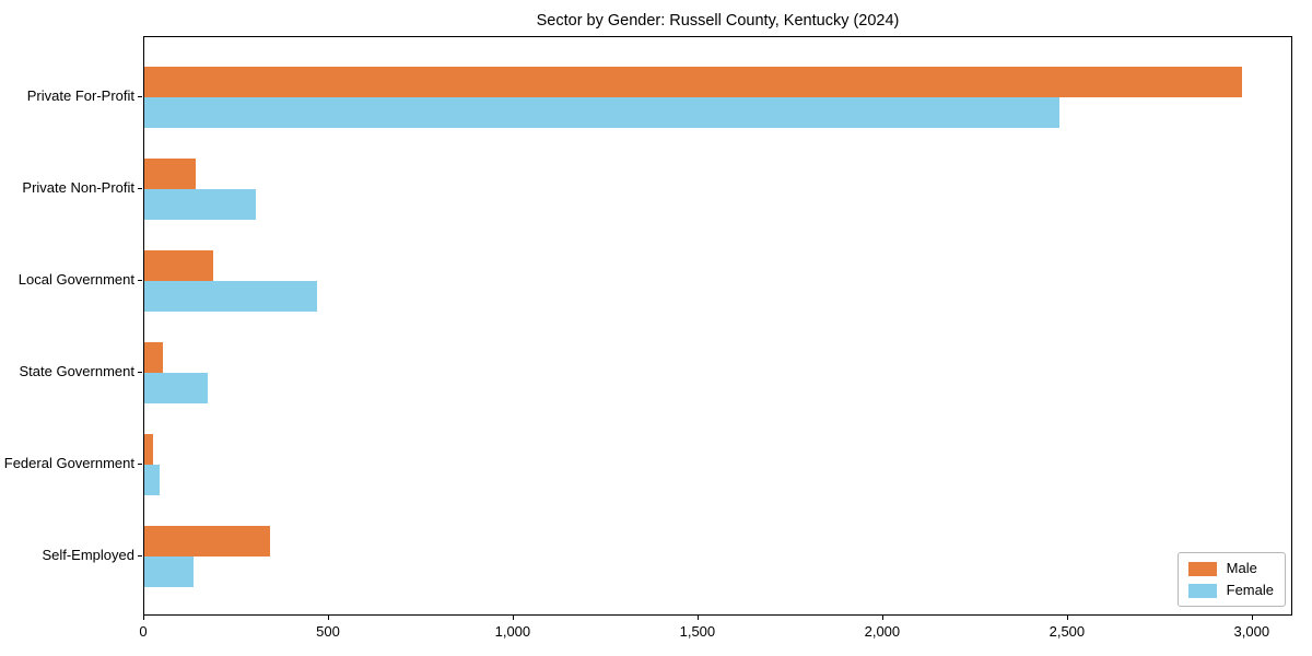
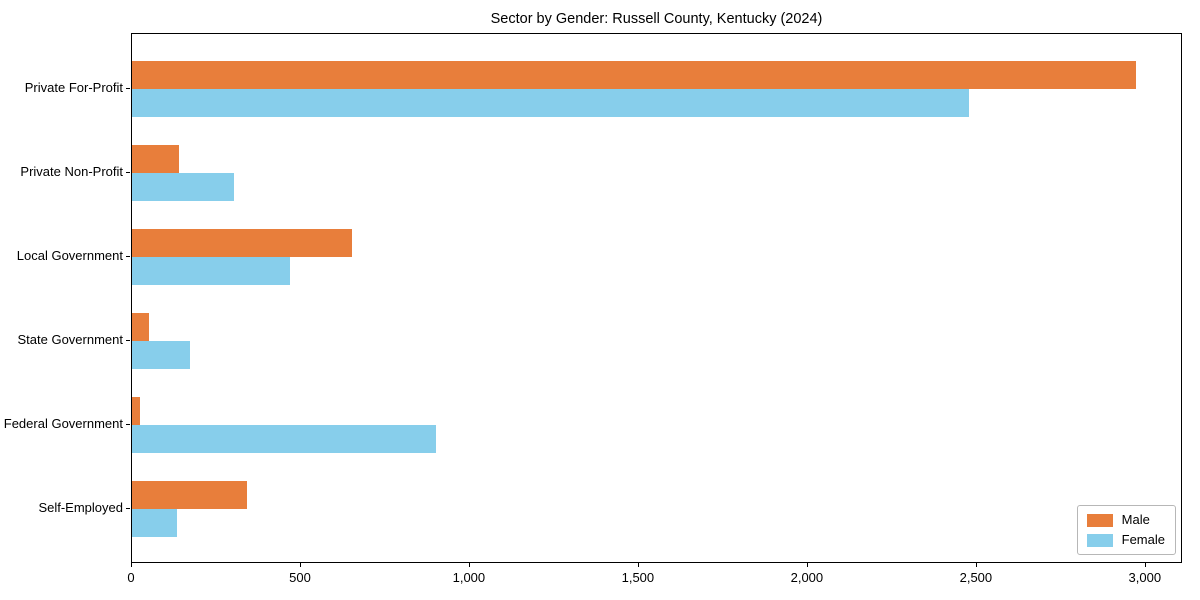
Male/Local Government: 190 -> 650
Female/Federal Government: 40 -> 900
